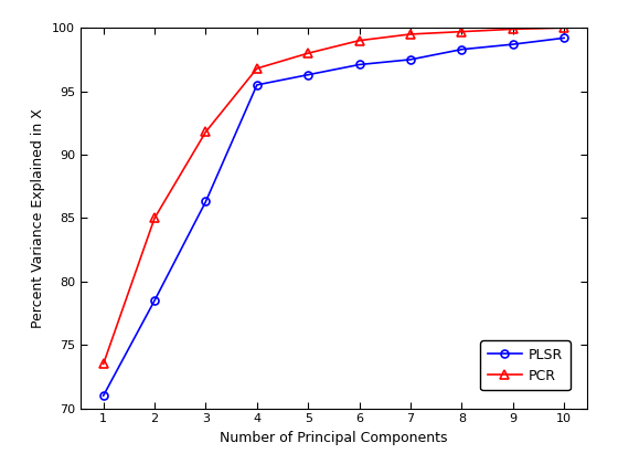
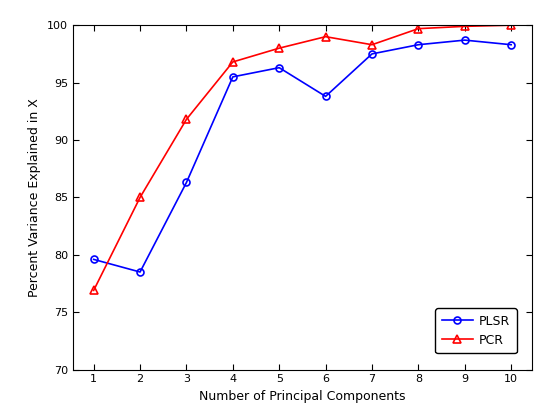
PLSR/1: 71.0 -> 79.6
PCR/1: 73.5 -> 76.9
PLSR/6: 97.1 -> 93.8
PCR/7: 99.5 -> 98.3
PLSR/10: 99.2 -> 98.3
